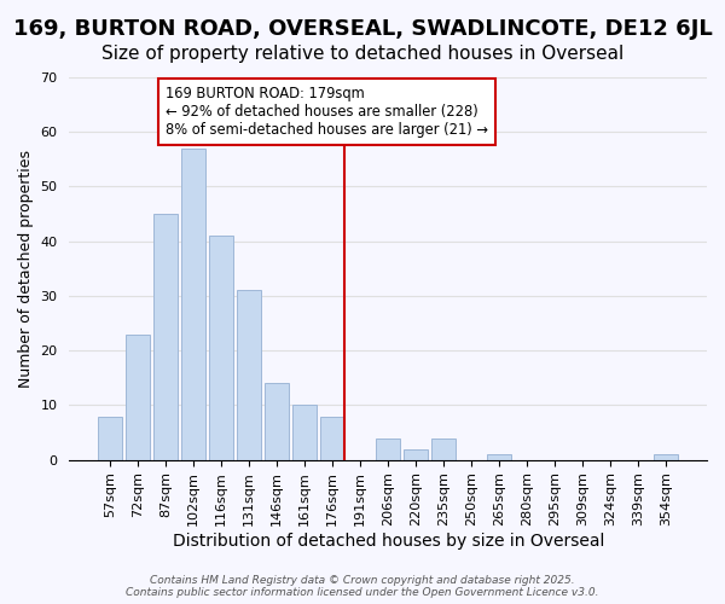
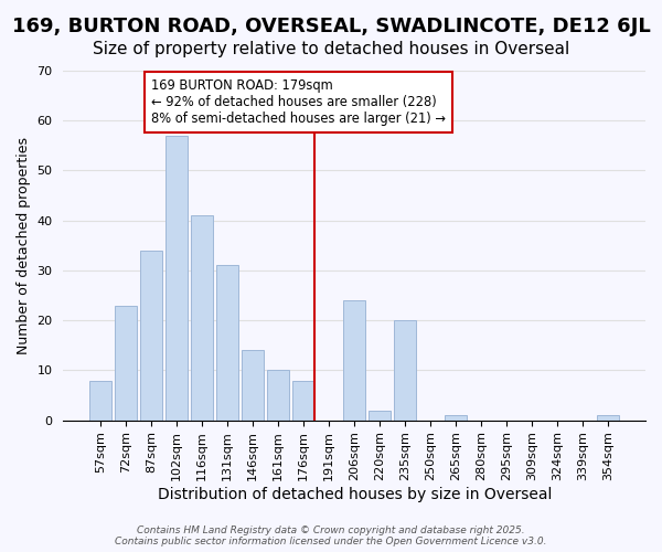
87sqm: 45 -> 34
206sqm: 4 -> 24
235sqm: 4 -> 20
